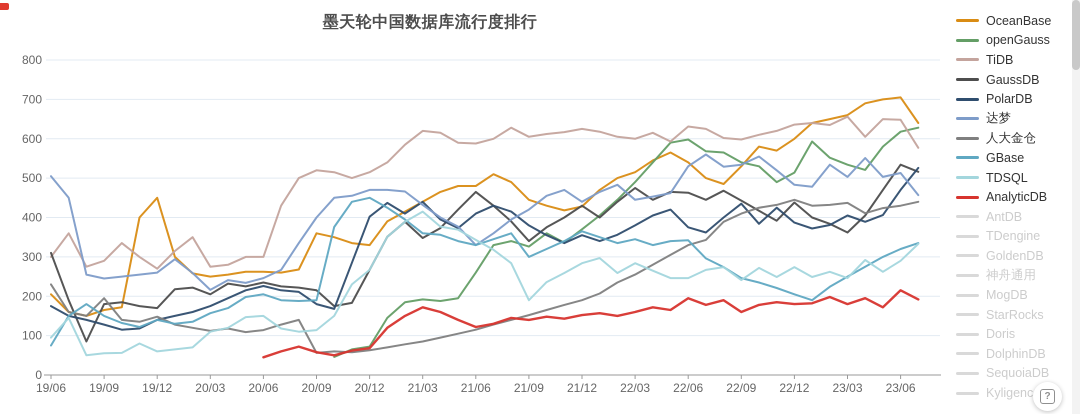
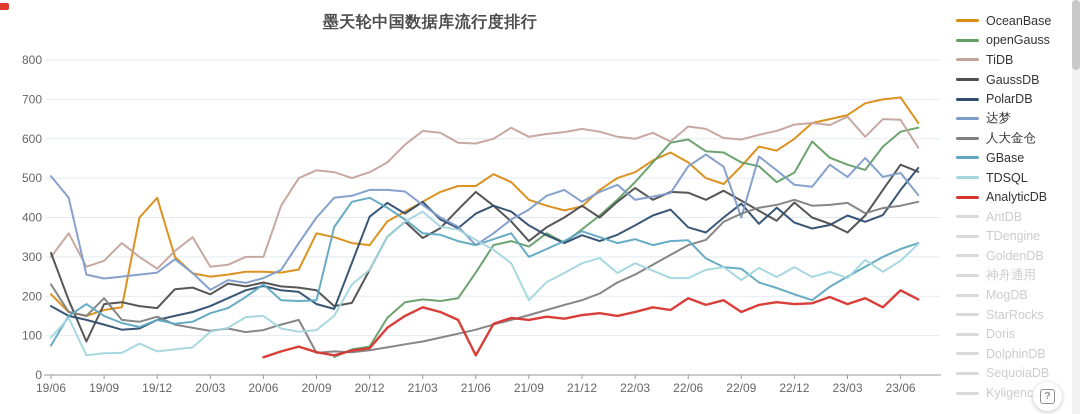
GBase/20/06: 200 -> 230
AnalyticDB/21/06: 120 -> 50
达梦/22/09: 530 -> 400
GBase/22/09: 250 -> 270
